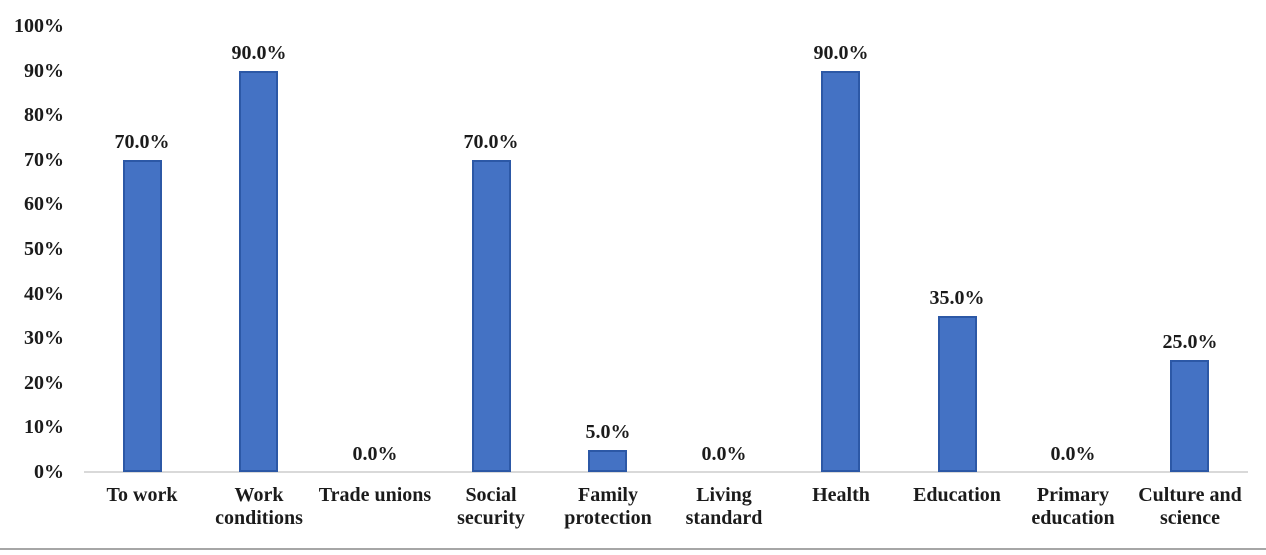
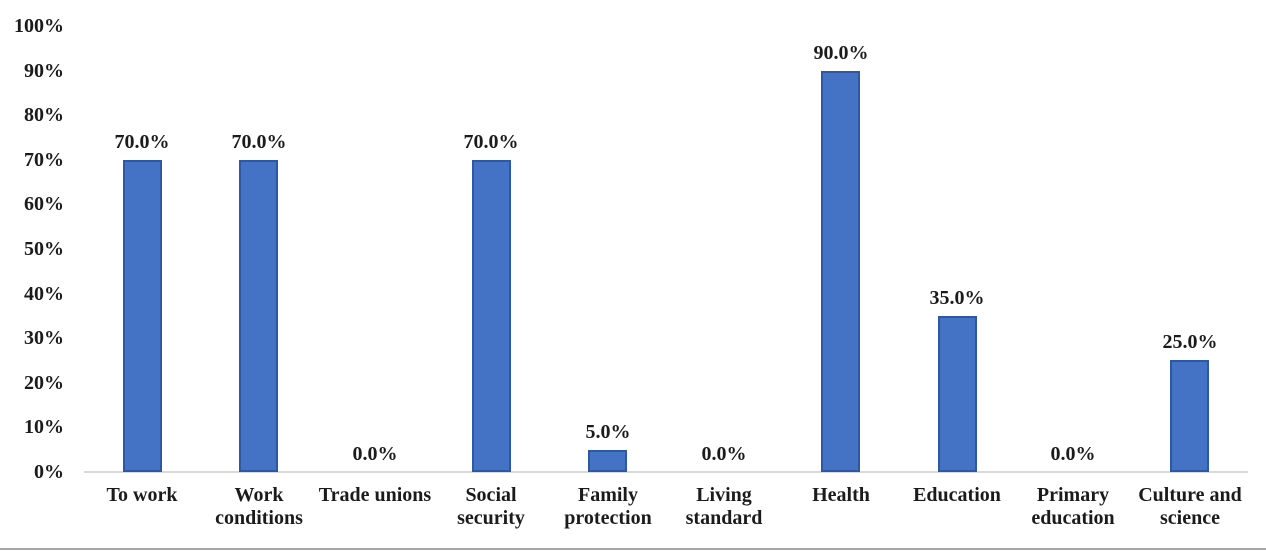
Work conditions: 90.0% -> 70.0%
